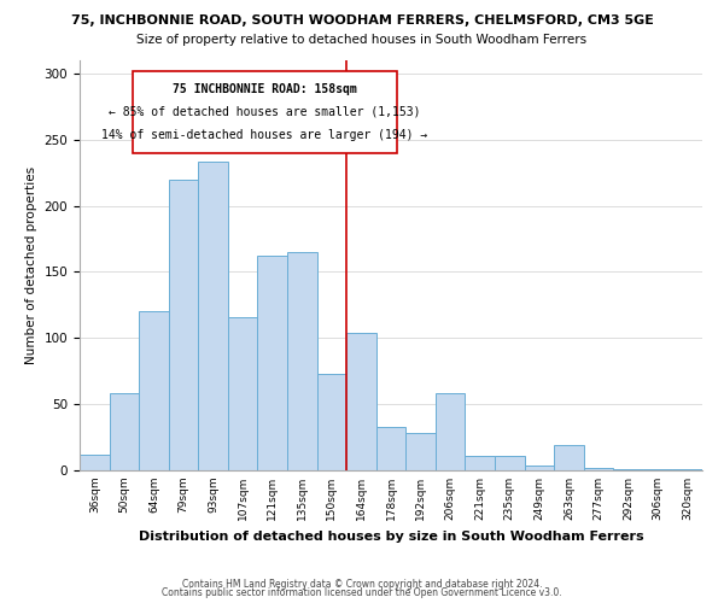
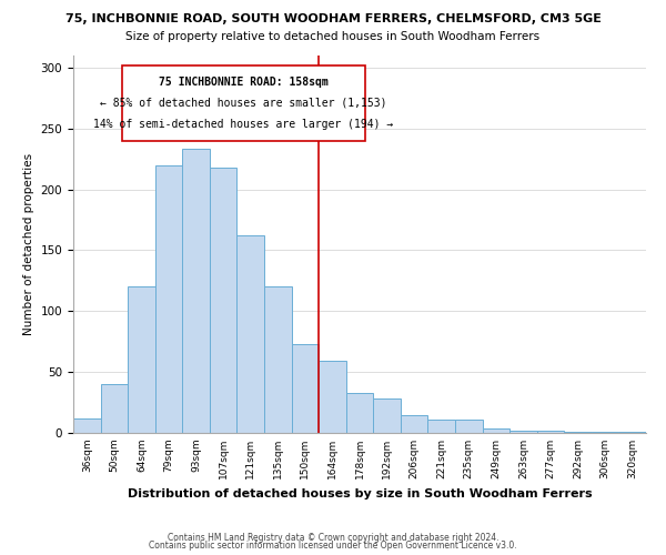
50sqm: 58 -> 40
107sqm: 116 -> 218
135sqm: 165 -> 120
164sqm: 104 -> 59
206sqm: 58 -> 15
263sqm: 19 -> 2
